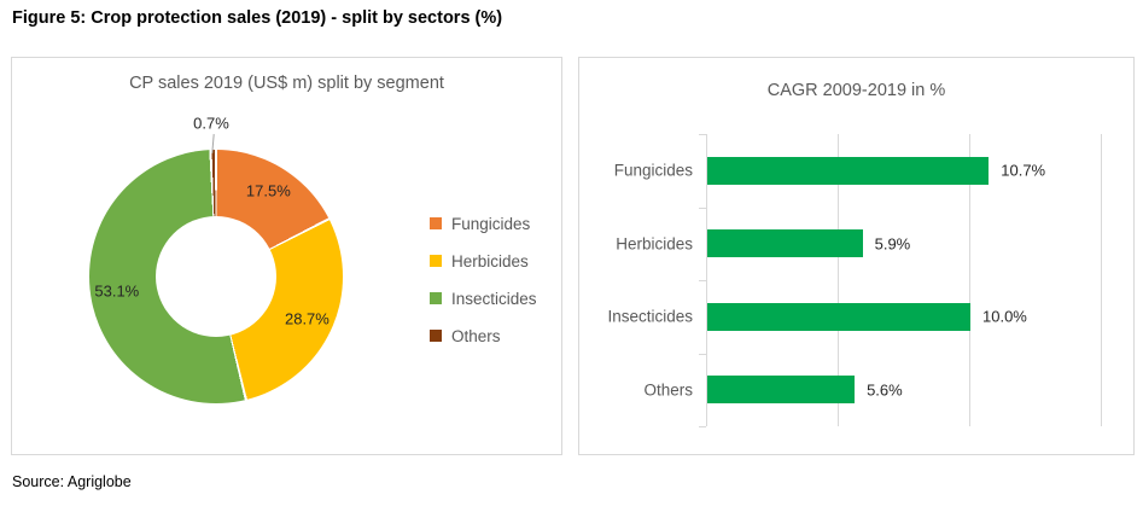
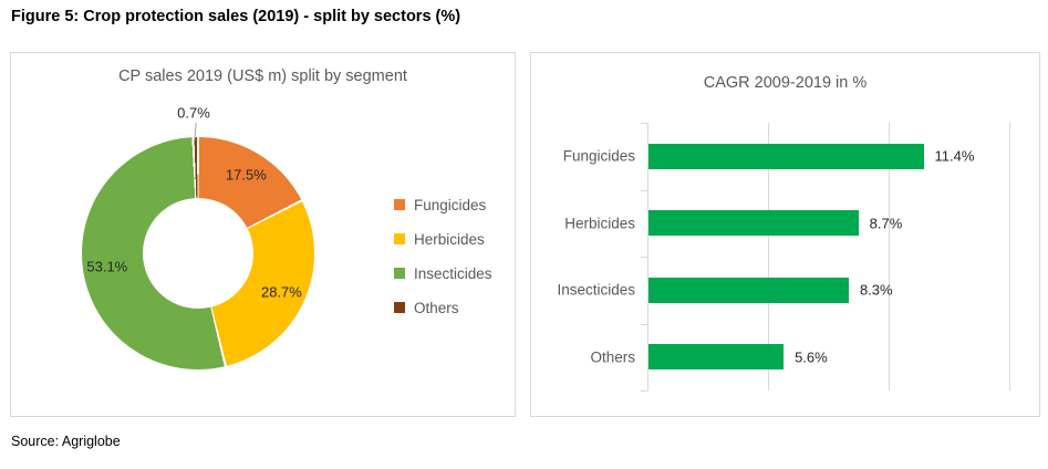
CAGR 2009-2019 in %/Fungicides: 10.7% -> 11.4%
CAGR 2009-2019 in %/Herbicides: 5.9% -> 8.7%
CAGR 2009-2019 in %/Insecticides: 10.0% -> 8.3%
